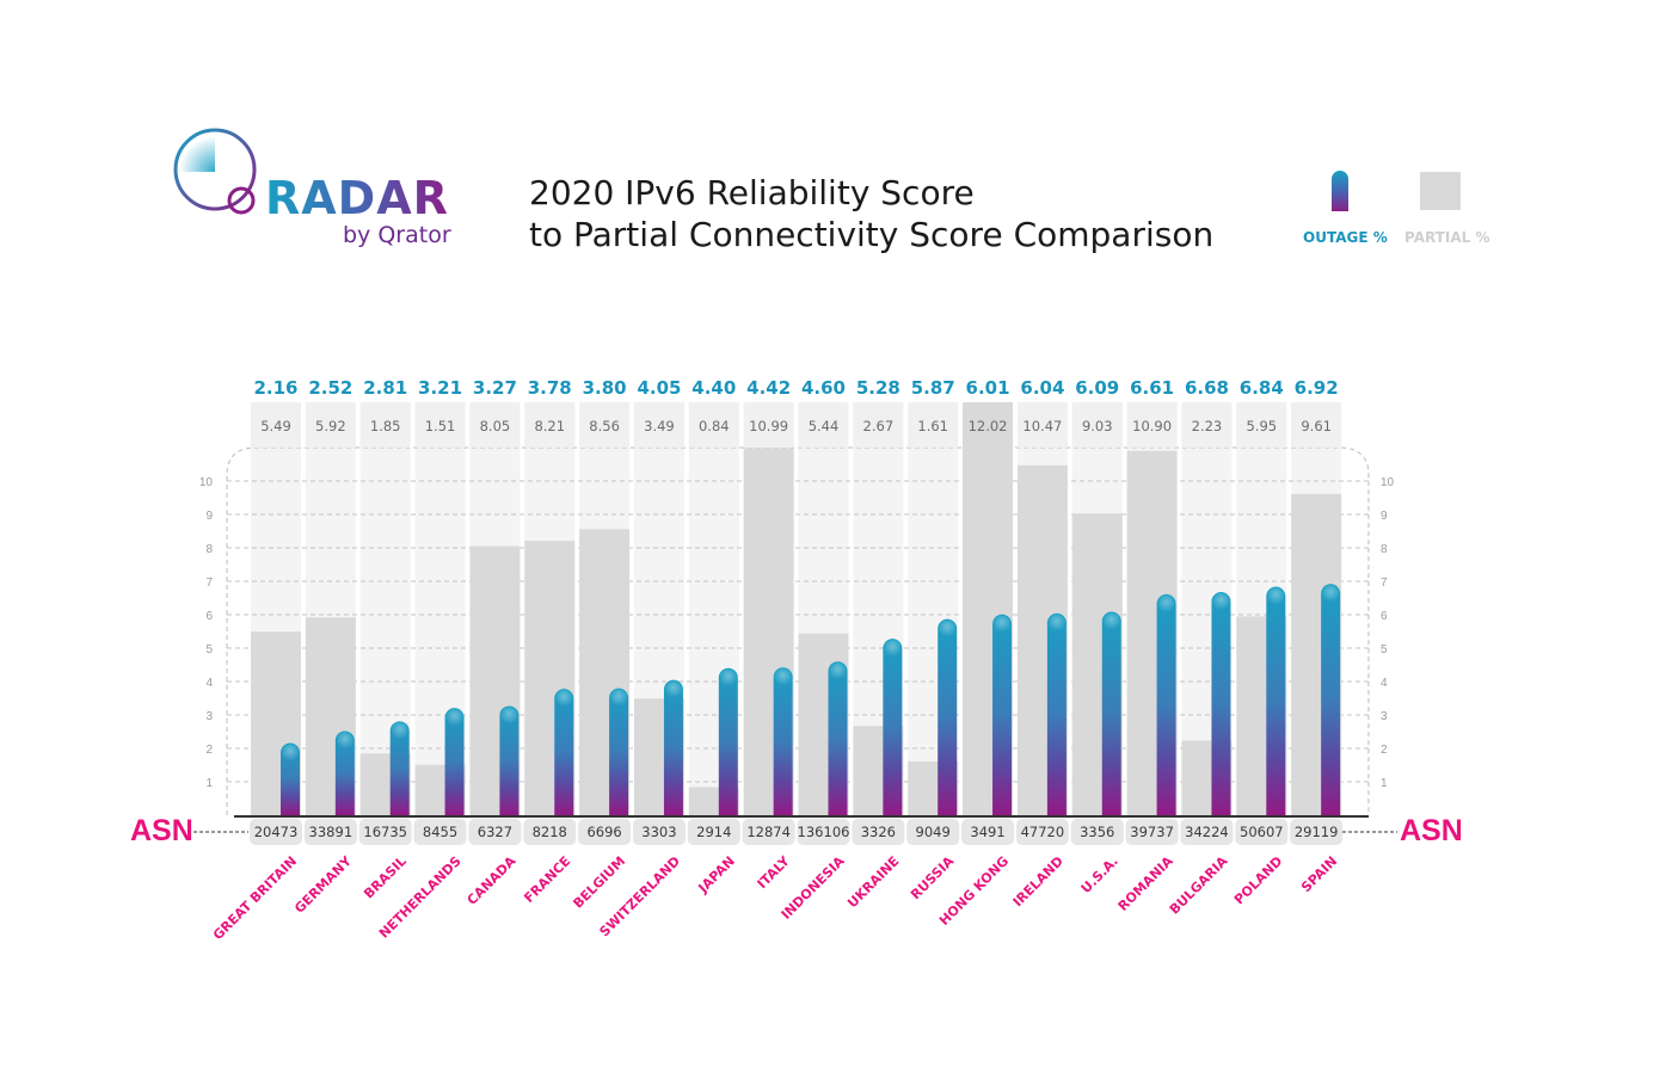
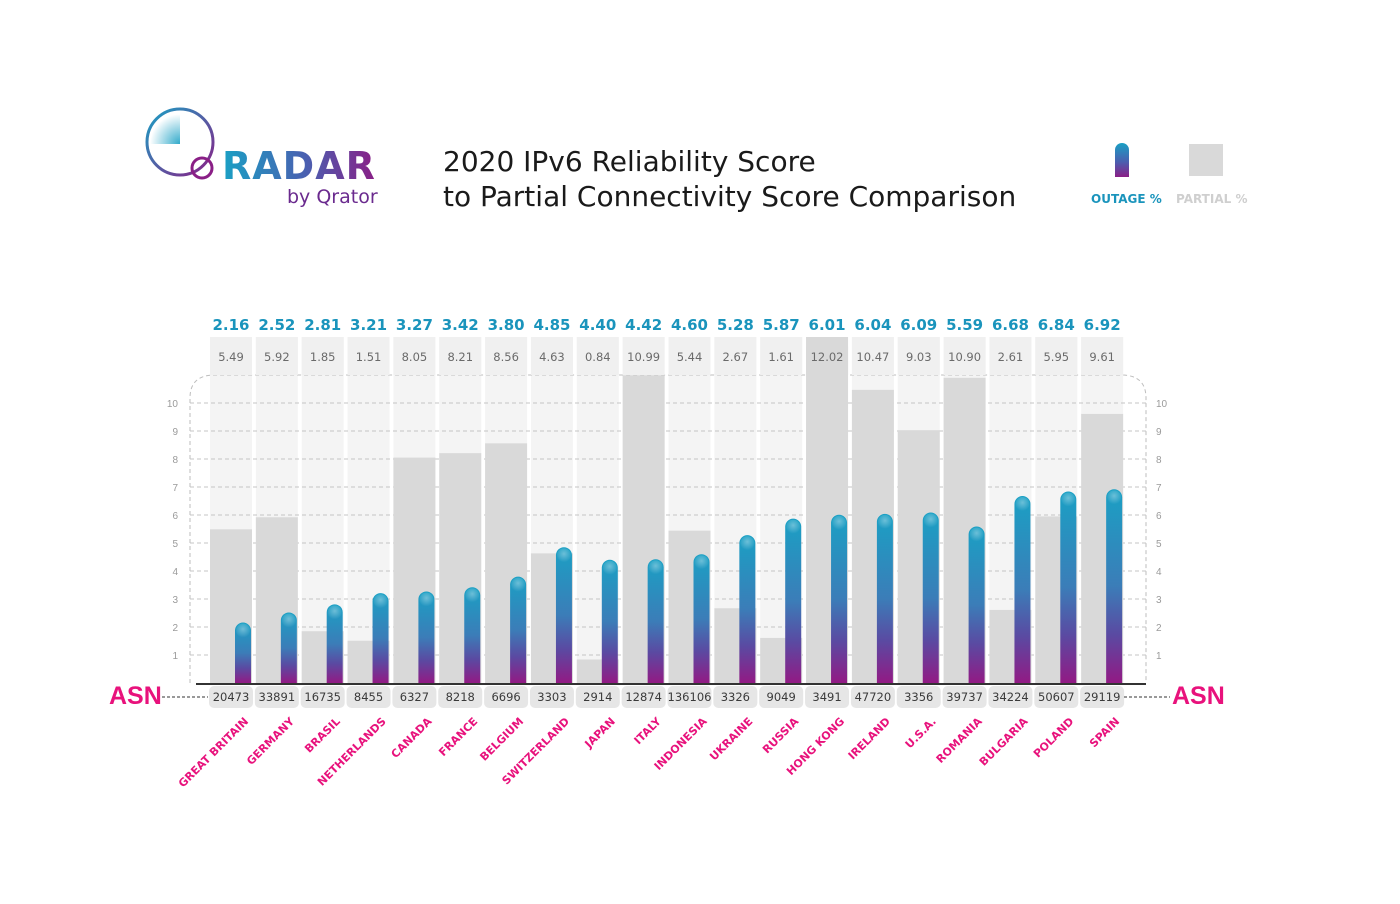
OUTAGE %/FRANCE: 3.78 -> 3.42
OUTAGE %/SWITZERLAND: 4.05 -> 4.85
PARTIAL %/SWITZERLAND: 3.49 -> 4.63
OUTAGE %/ROMANIA: 6.61 -> 5.59
PARTIAL %/BULGARIA: 2.23 -> 2.61
